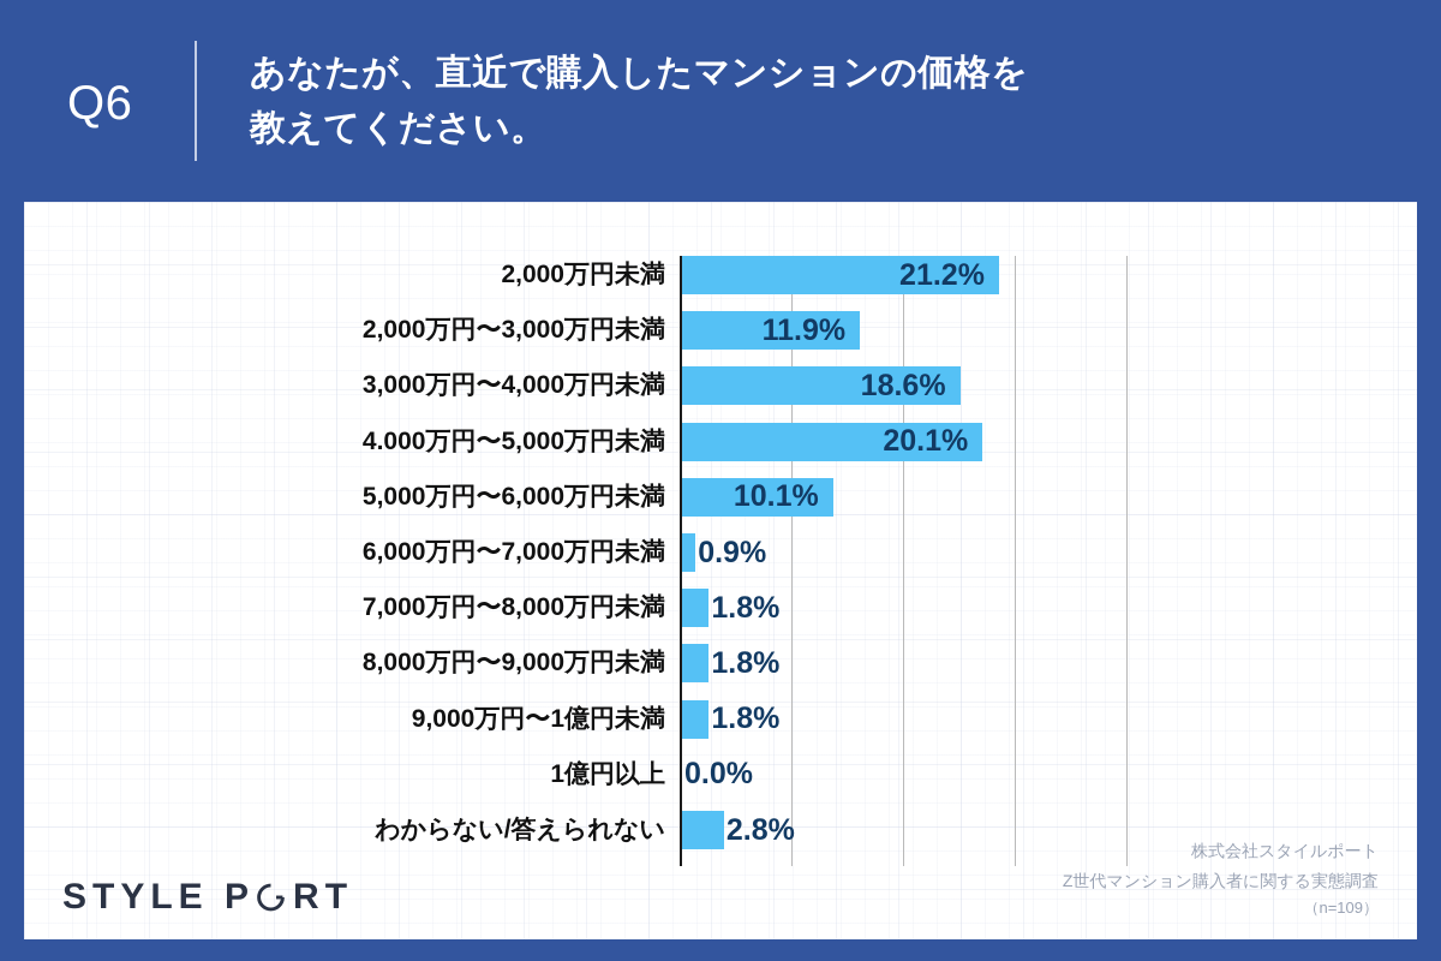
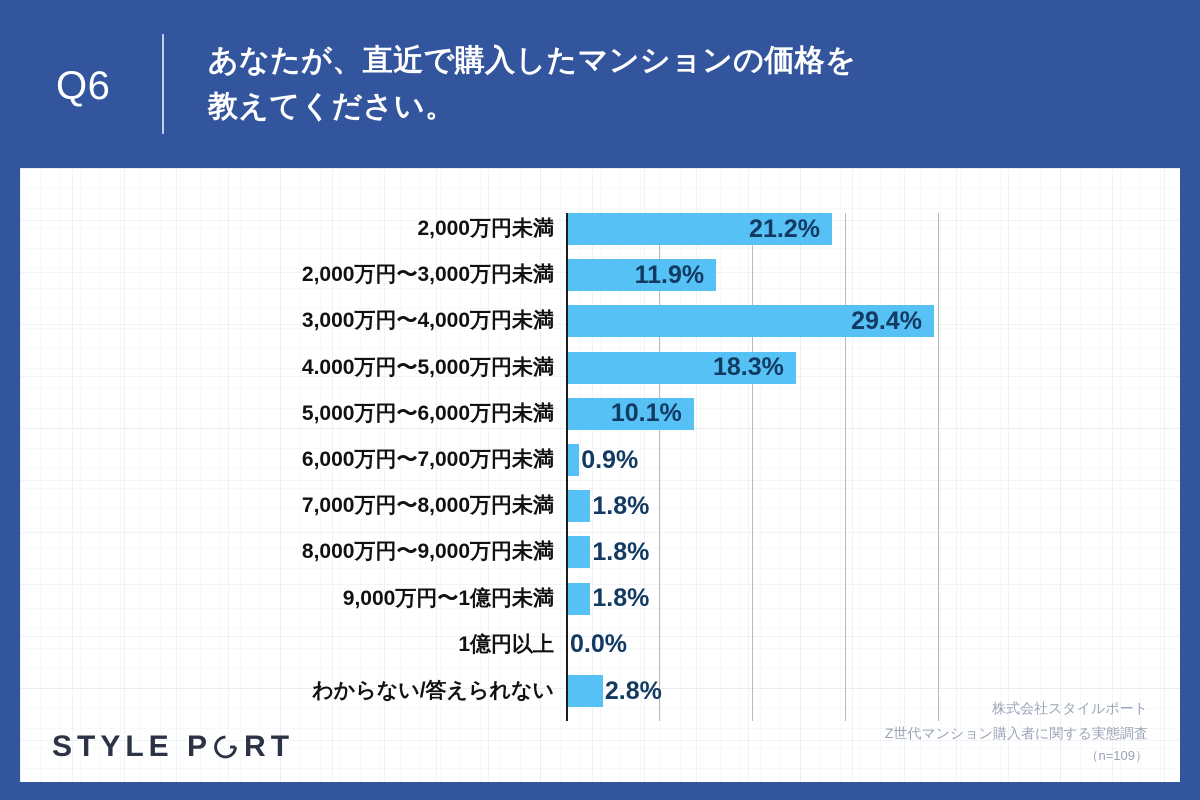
3,000万円〜4,000万円未満: 18.6% -> 29.4%
4.000万円〜5,000万円未満: 20.1% -> 18.3%
